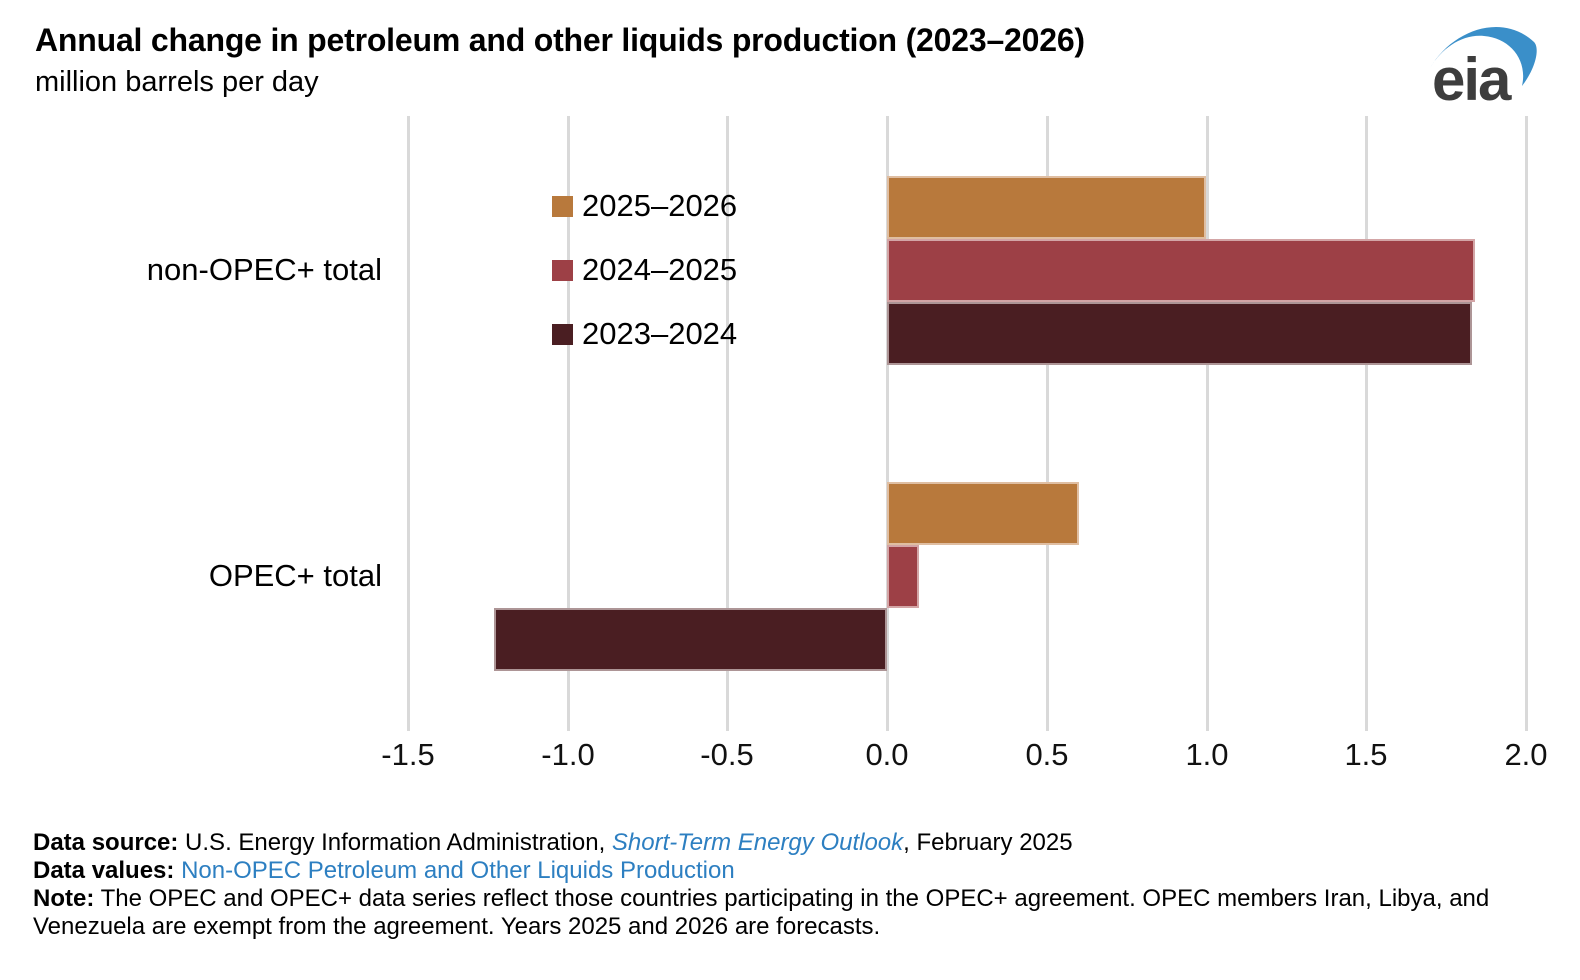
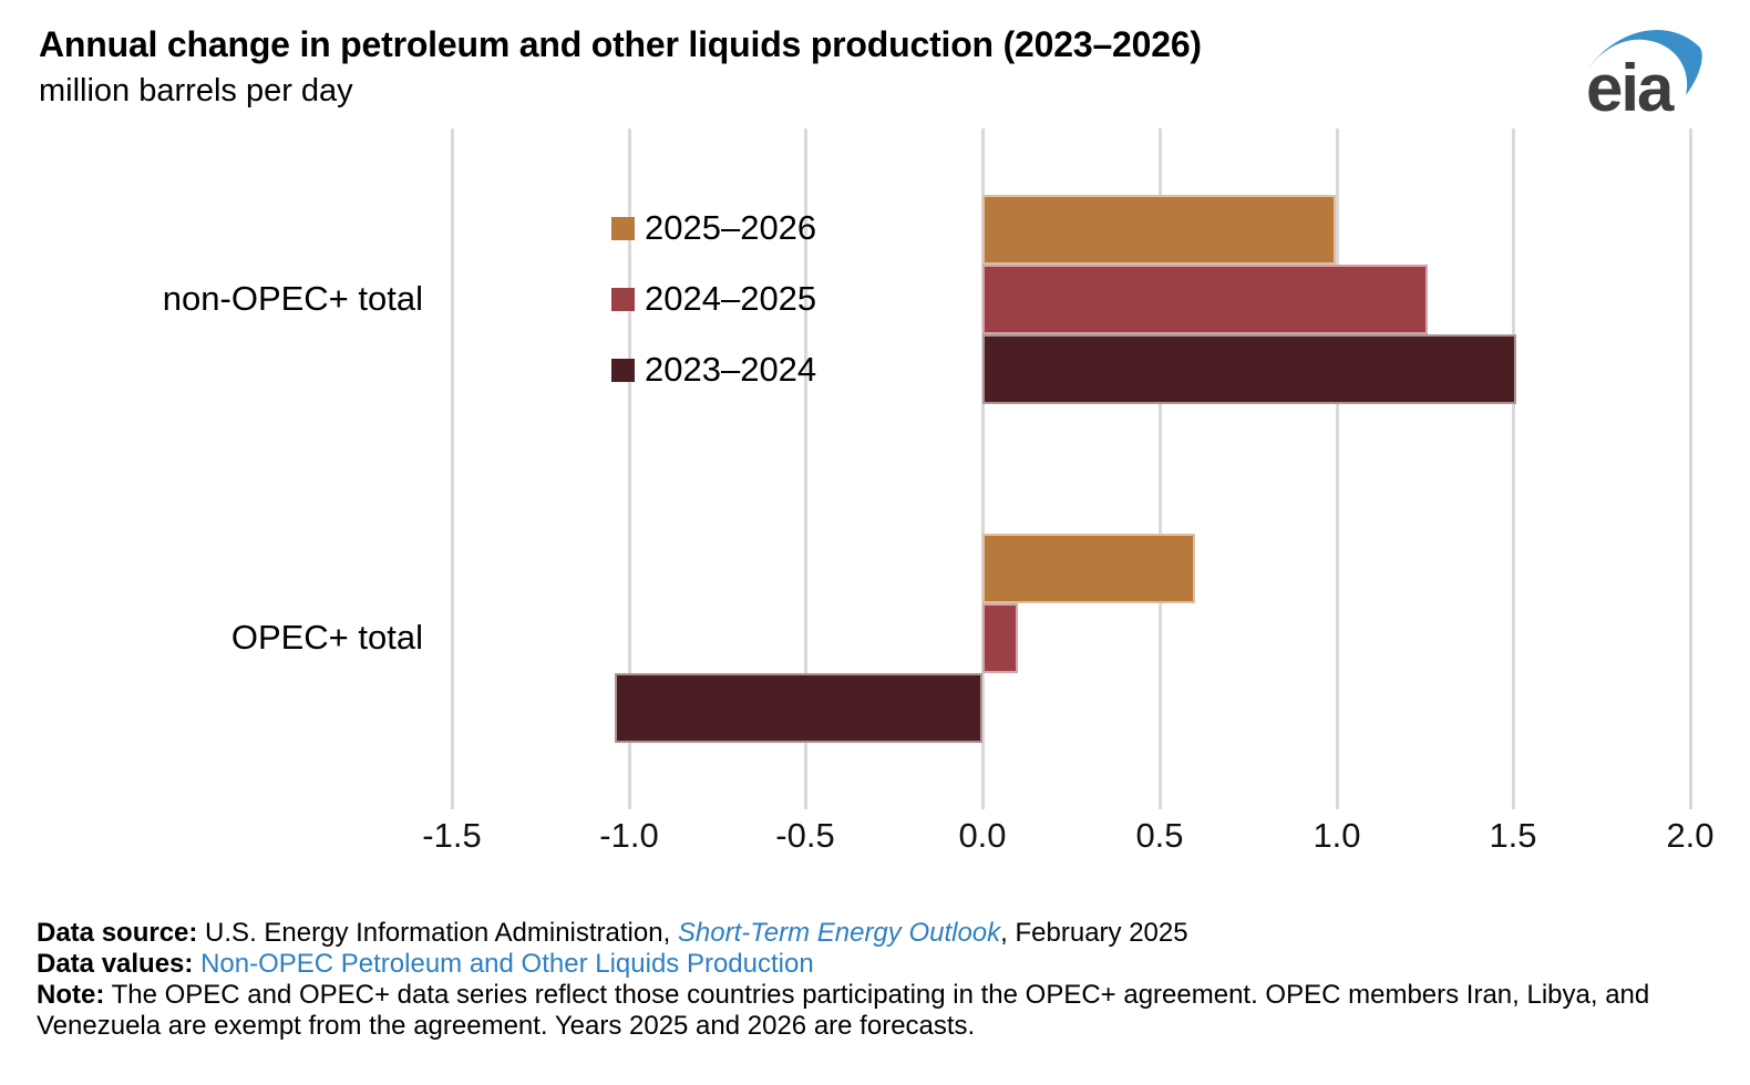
2024–2025/non-OPEC+ total: 1.84 -> 1.26
2023–2024/non-OPEC+ total: 1.83 -> 1.51
2023–2024/OPEC+ total: -1.23 -> -1.04
